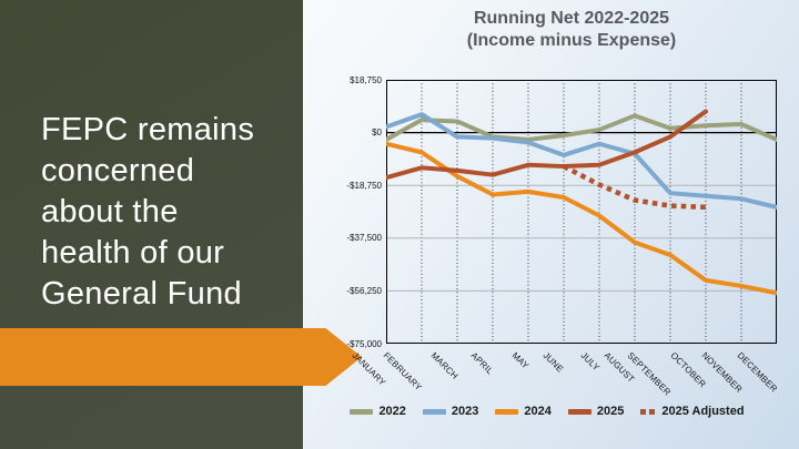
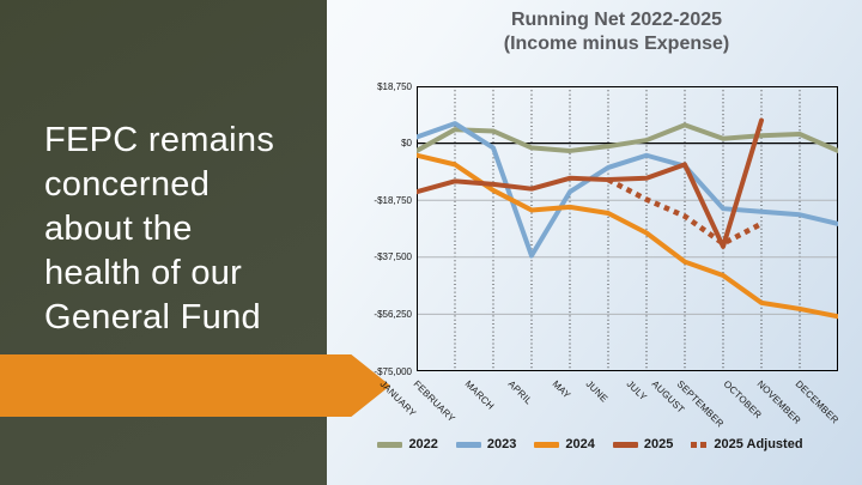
2023/APRIL: -$2000 -> -$37000
2023/MAY: -$4000 -> -$16000
2025/SEPTEMBER: -$2000 -> -$34000
2025 Adjusted/SEPTEMBER: -$26000 -> -$33000
